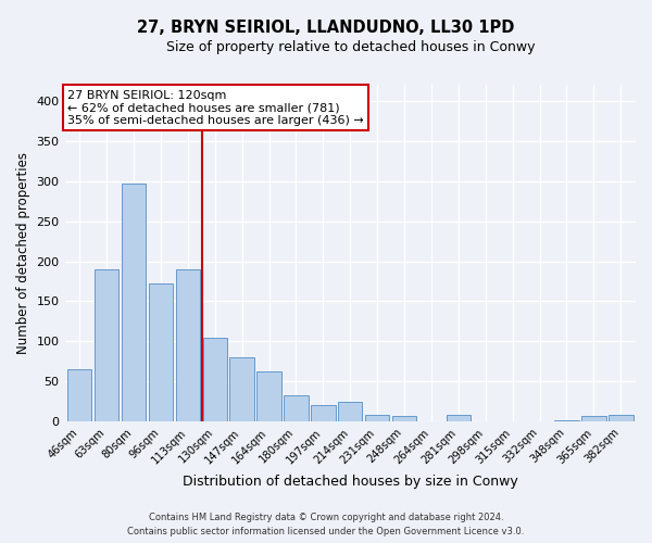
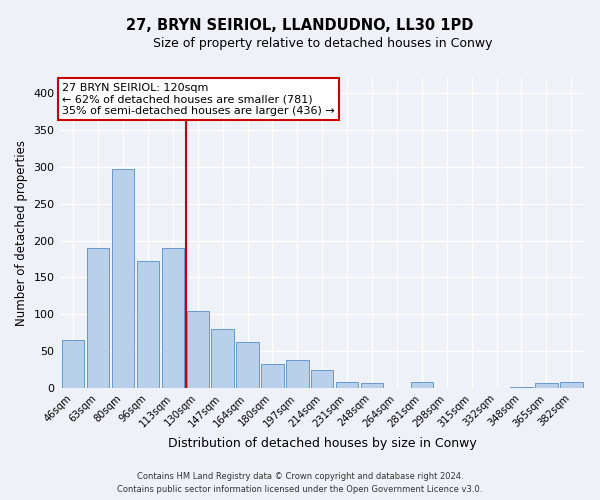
197sqm: 21 -> 38
